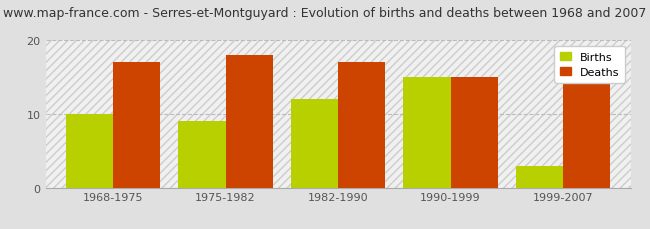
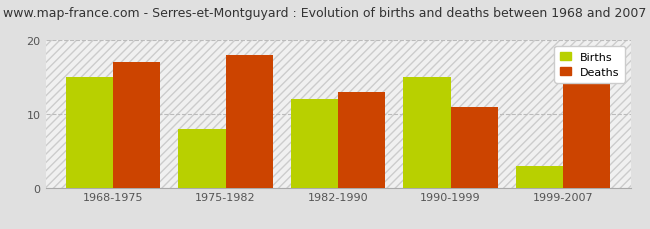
Births/1968-1975: 10 -> 15
Births/1975-1982: 9 -> 8
Deaths/1982-1990: 17 -> 13
Deaths/1990-1999: 15 -> 11
